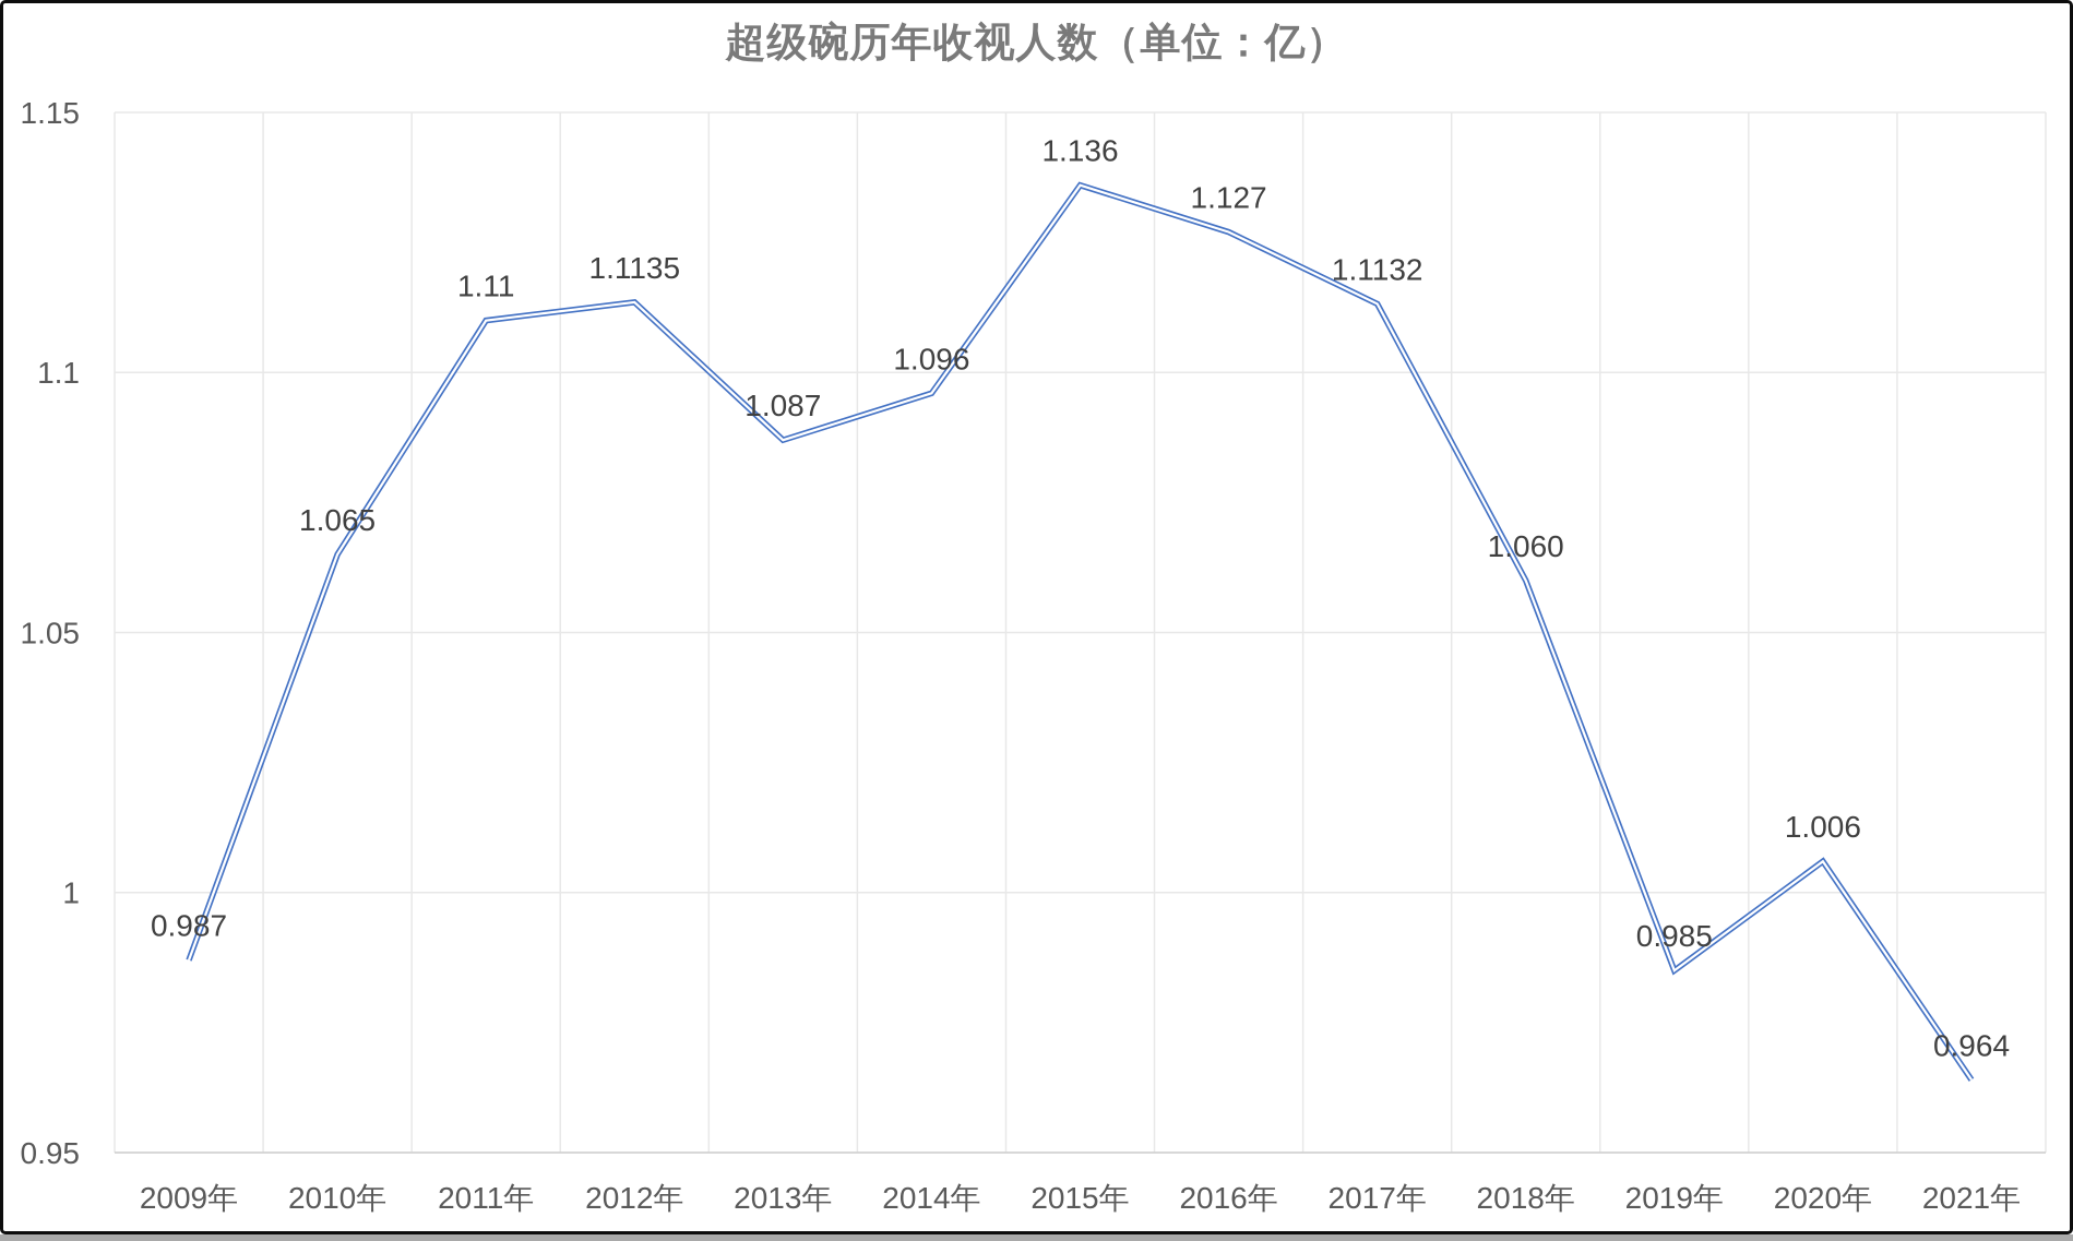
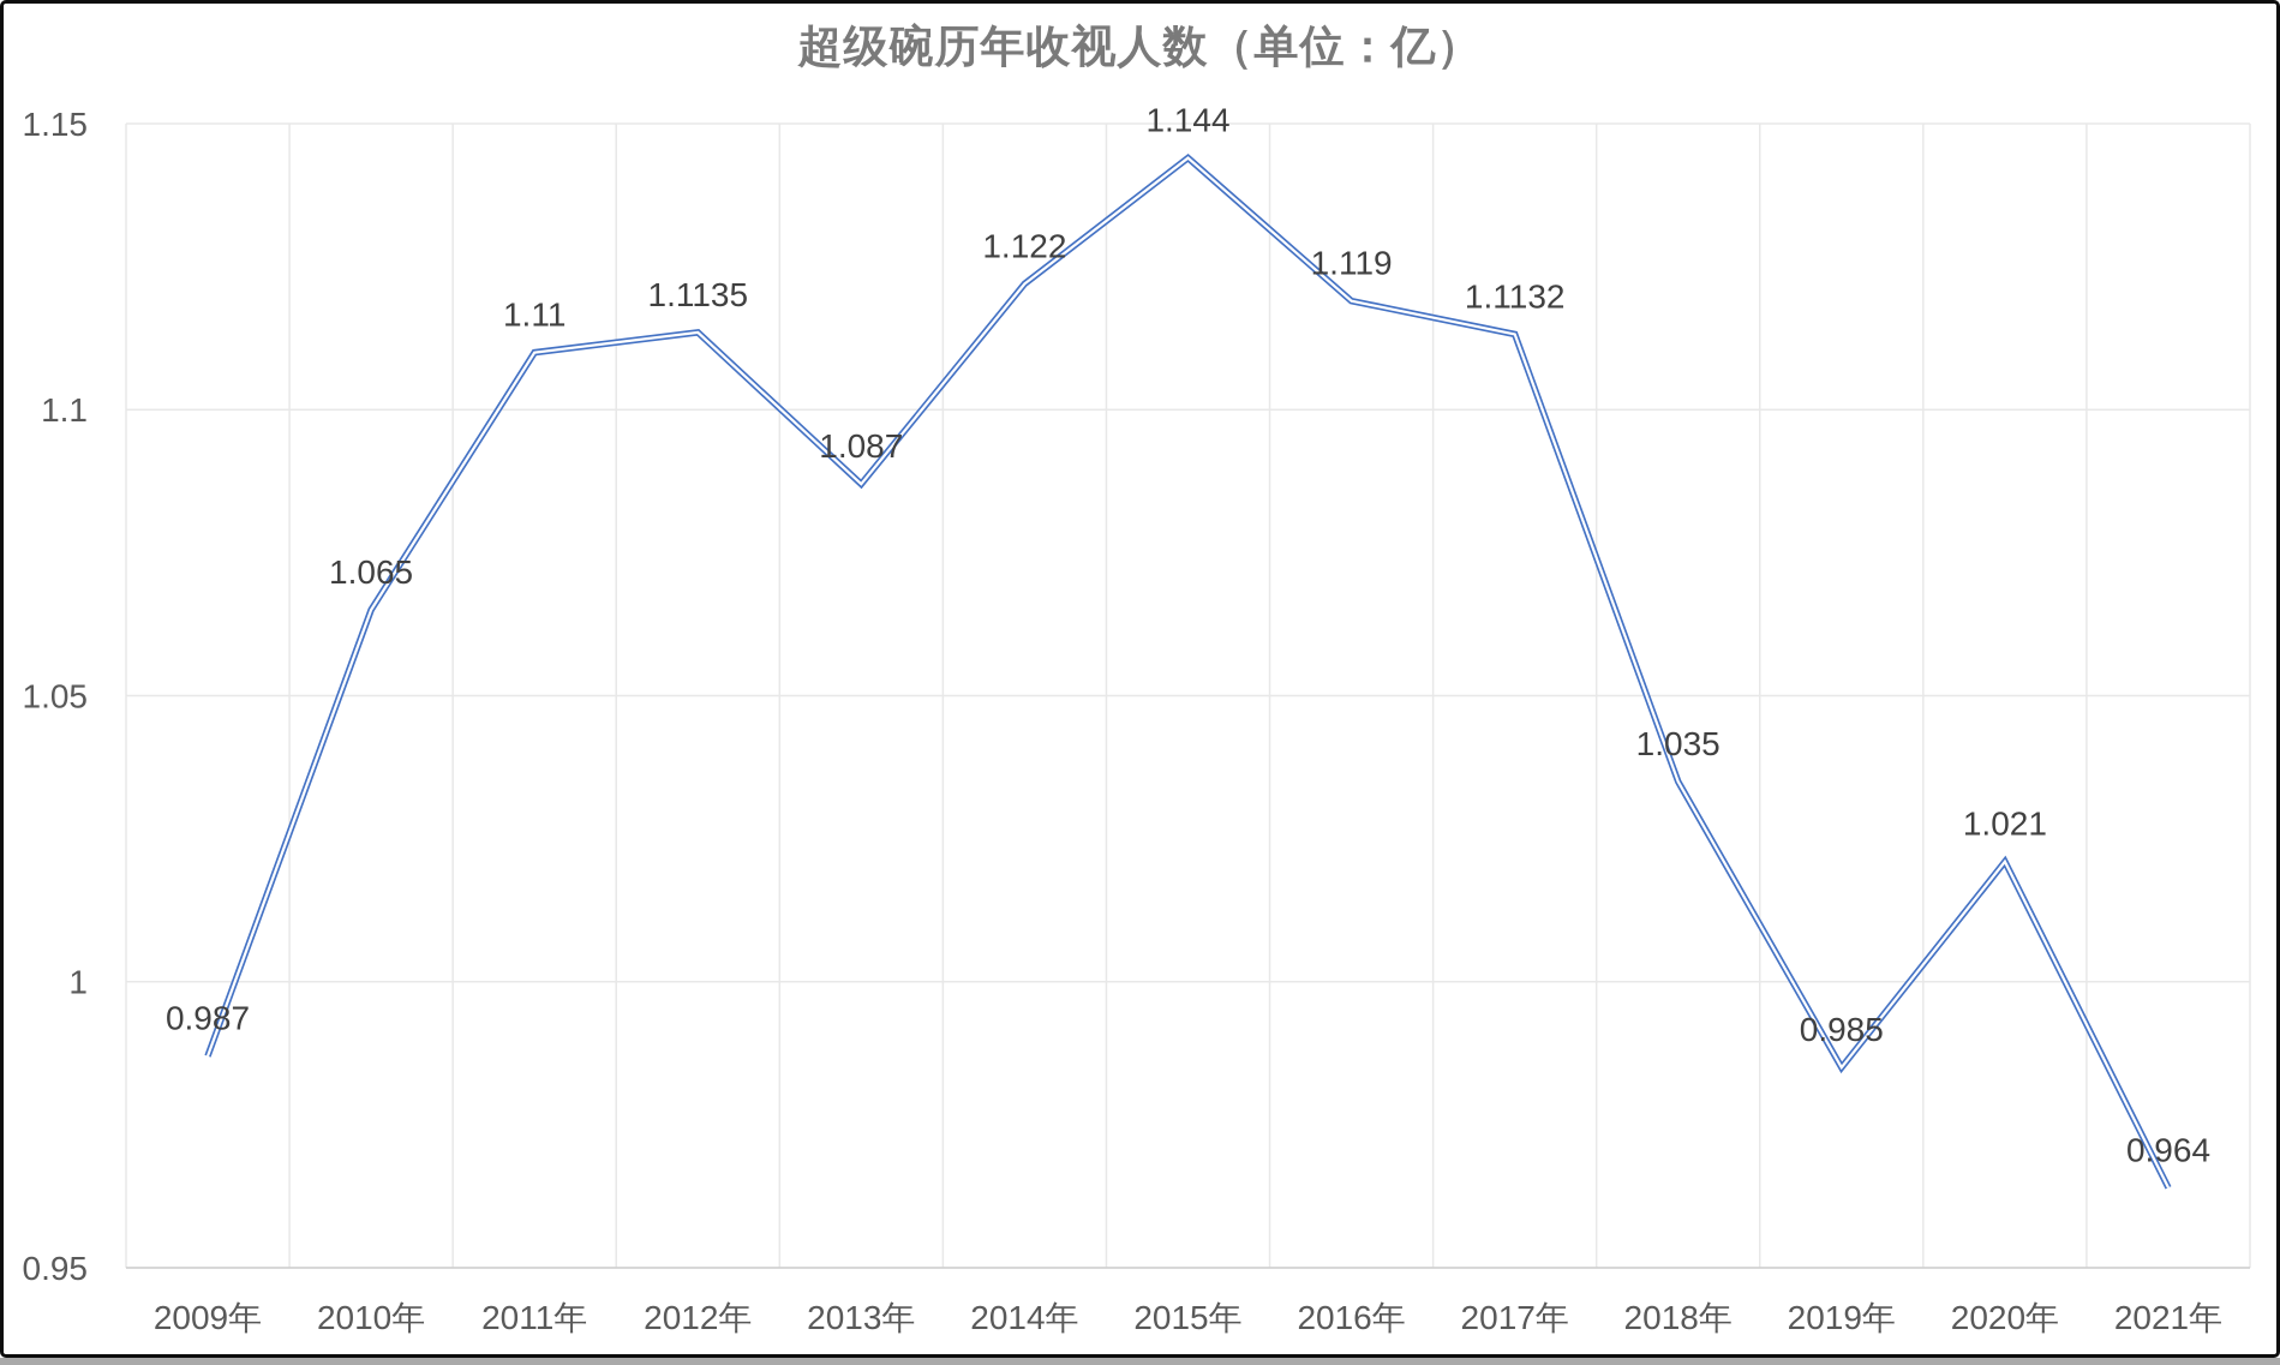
2014年: 1.096 -> 1.122
2015年: 1.136 -> 1.144
2016年: 1.127 -> 1.119
2018年: 1.060 -> 1.035
2020年: 1.006 -> 1.021
